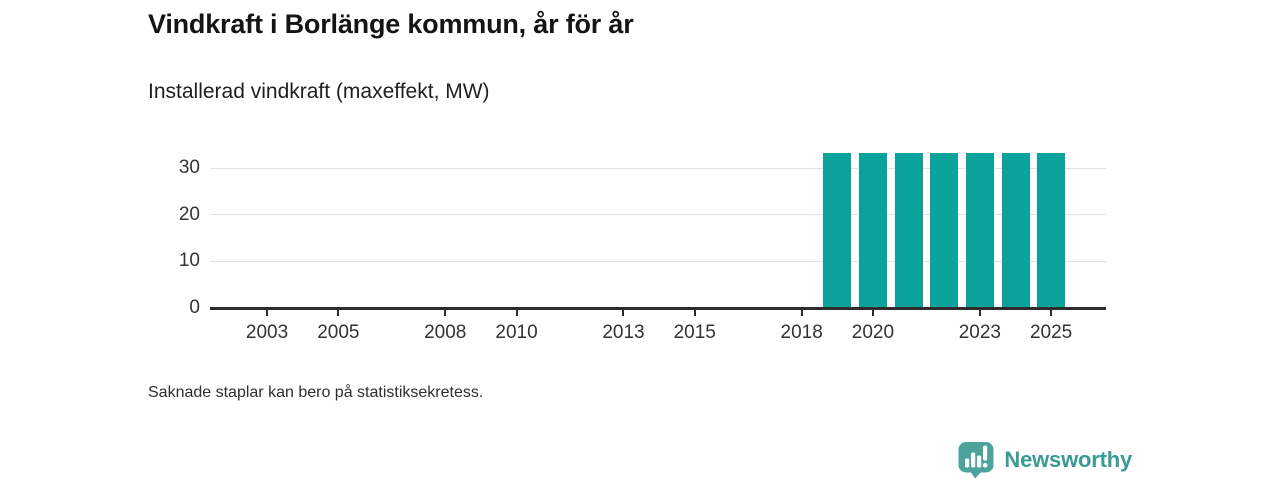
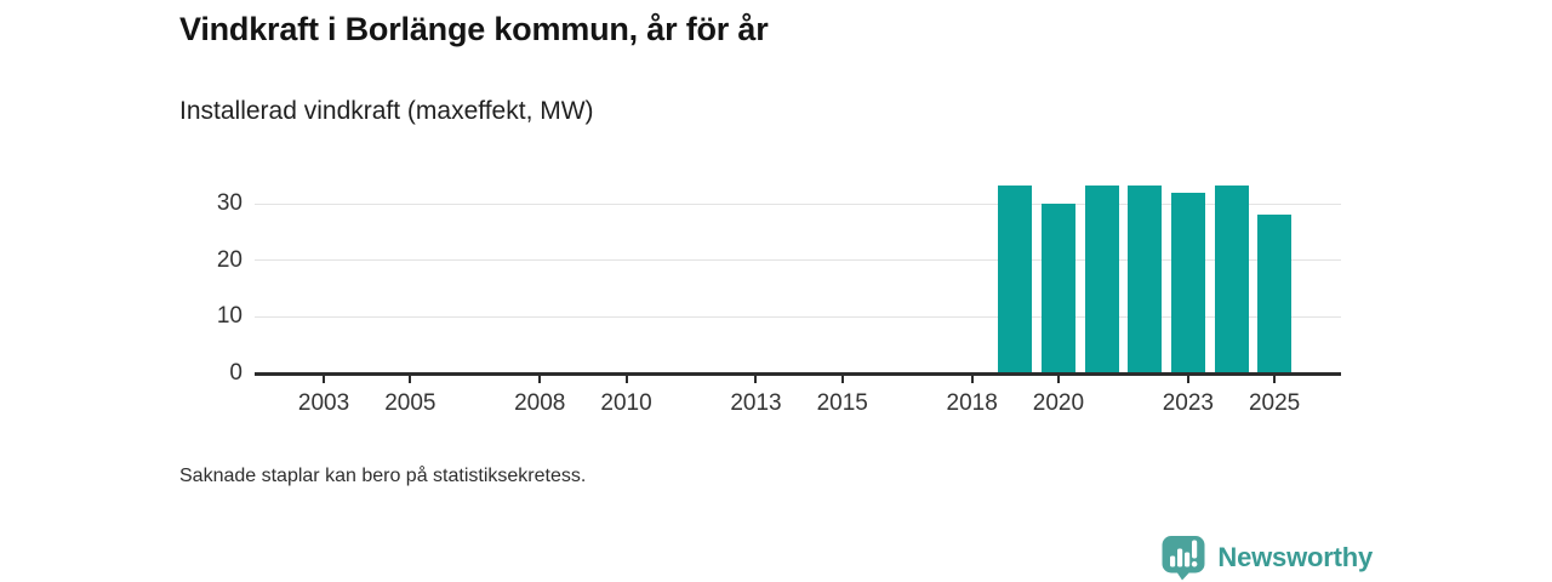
2020: 33 -> 30
2023: 33 -> 32
2025: 33 -> 28
